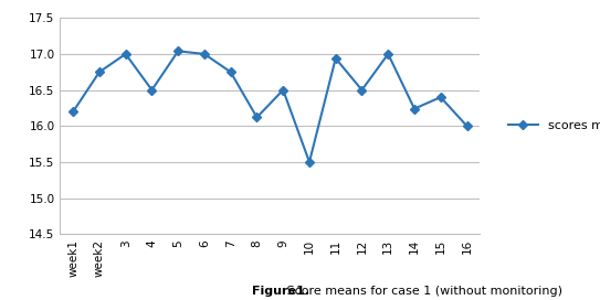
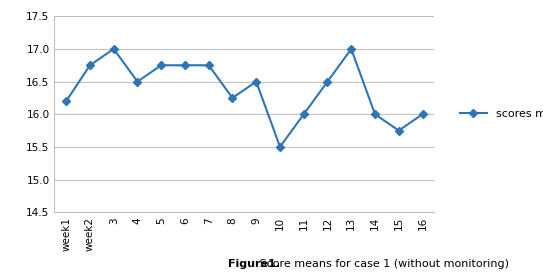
5: 17.04 -> 16.75
6: 17.00 -> 16.75
8: 16.12 -> 16.25
11: 16.94 -> 16.00
14: 16.24 -> 16.00
15: 16.40 -> 15.75
